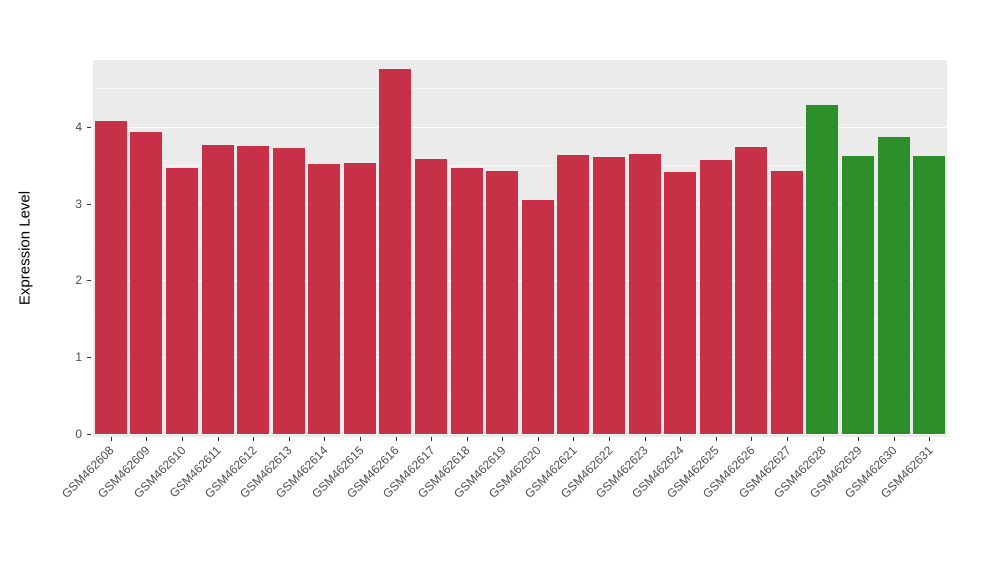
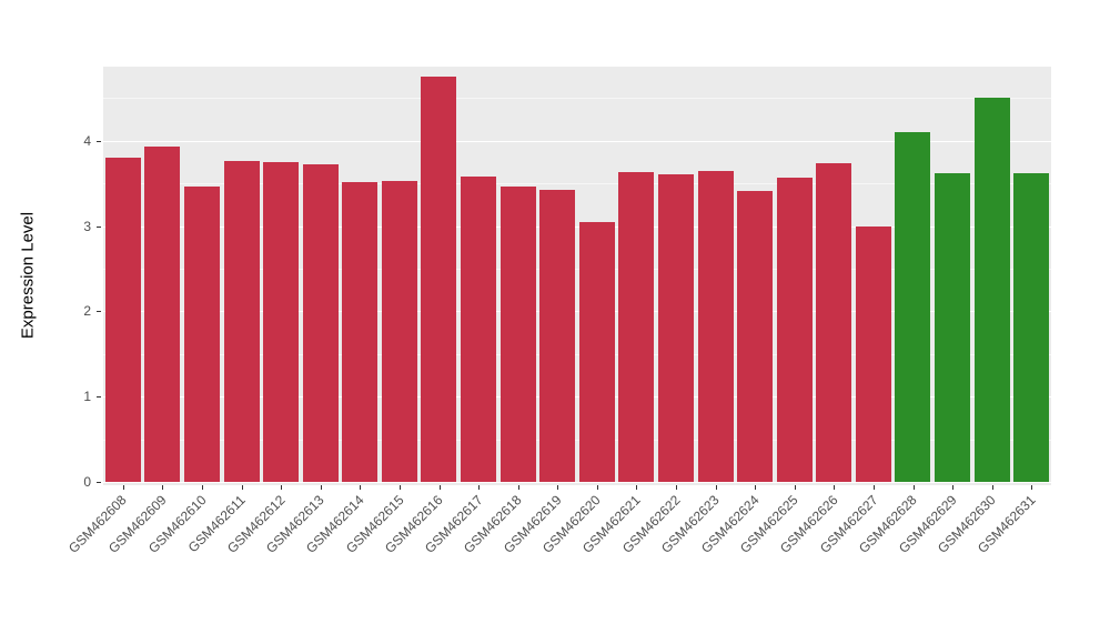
GSM462608: 4.1 -> 3.8
GSM462627: 3.4 -> 3.0
GSM462628: 4.3 -> 4.1
GSM462630: 3.9 -> 4.5
